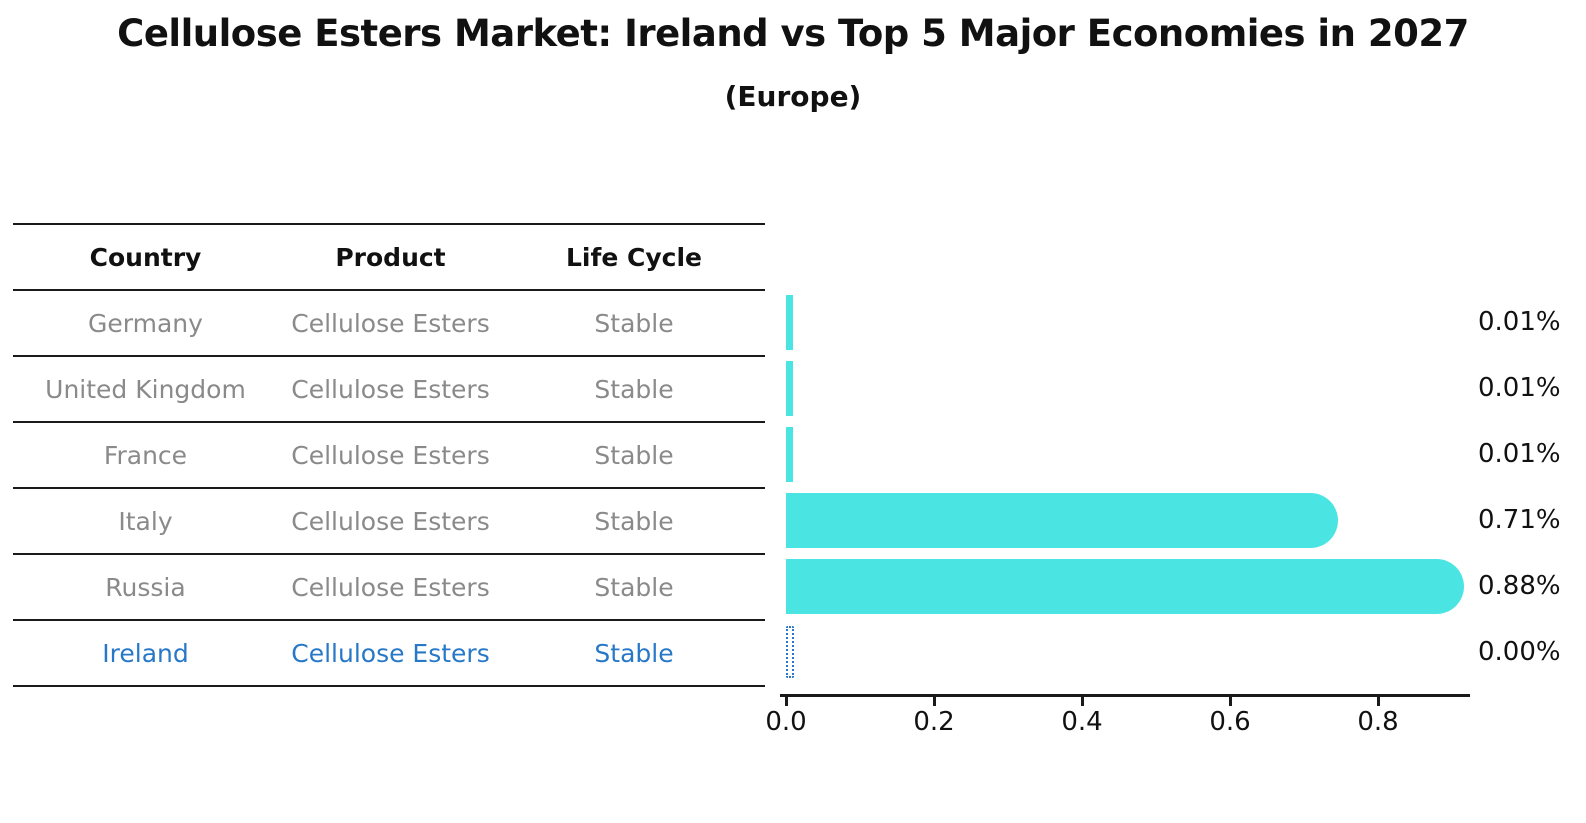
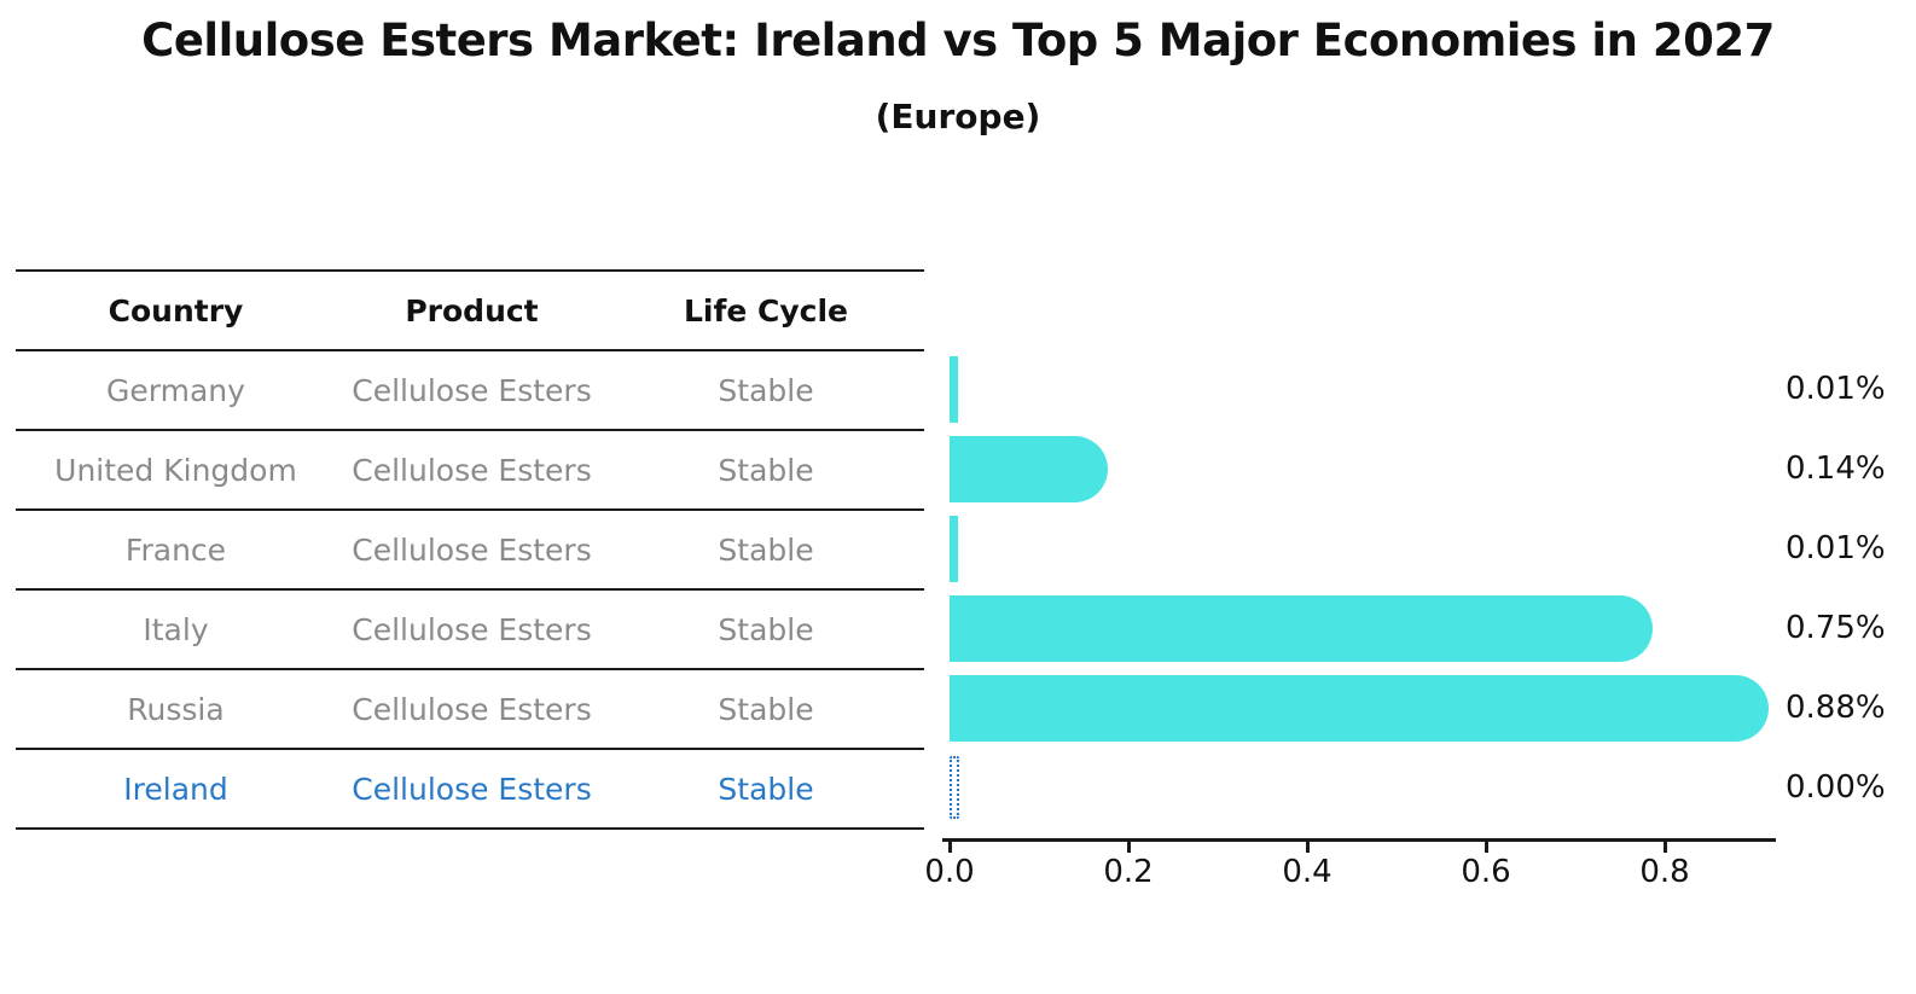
United Kingdom: 0.01% -> 0.14%
Italy: 0.71% -> 0.75%
